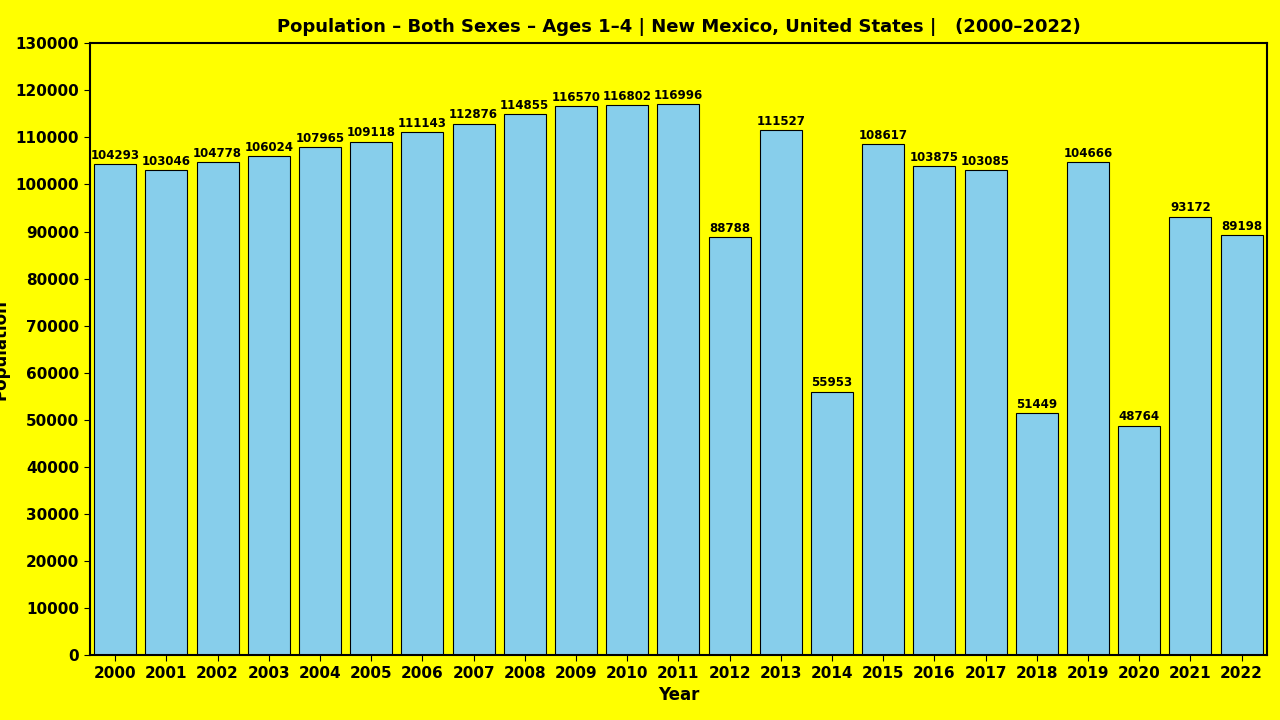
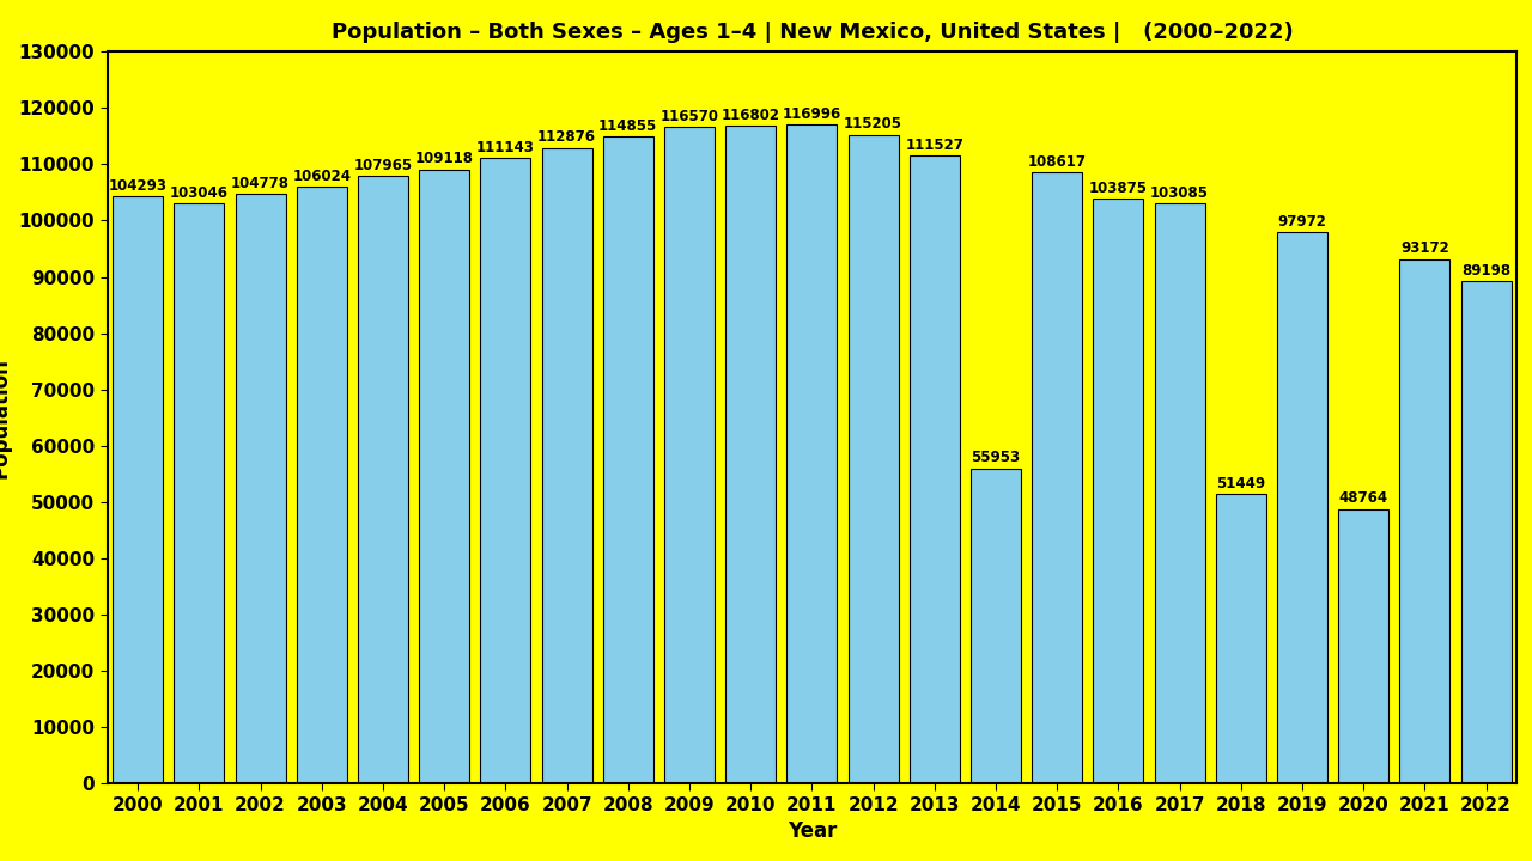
2012: 88788 -> 115205
2019: 104666 -> 97972
